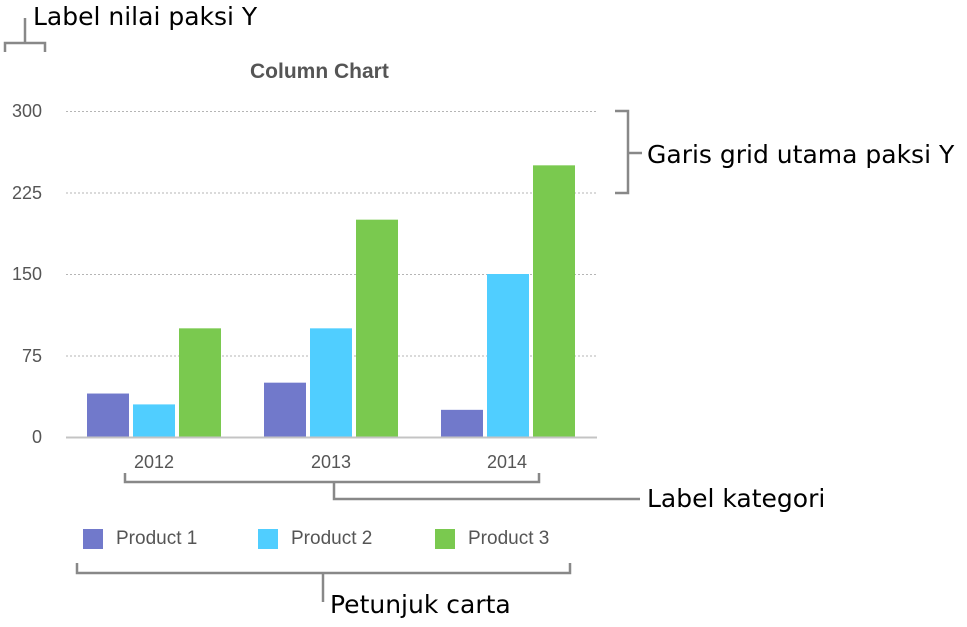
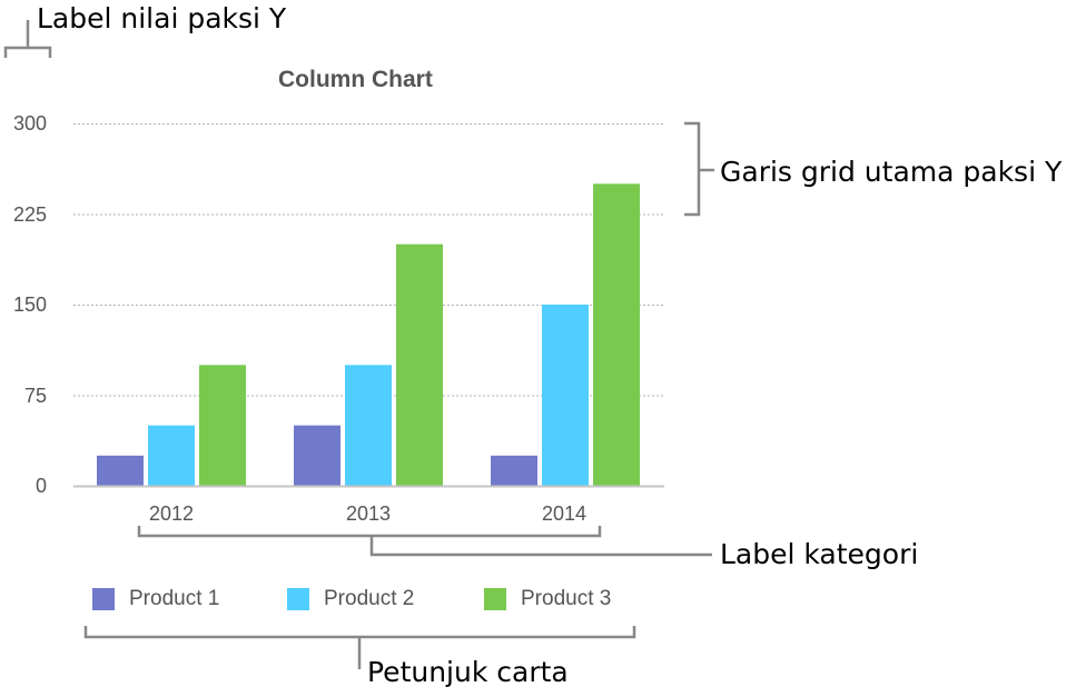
Product 1/2012: 40 -> 25
Product 2/2012: 30 -> 50
